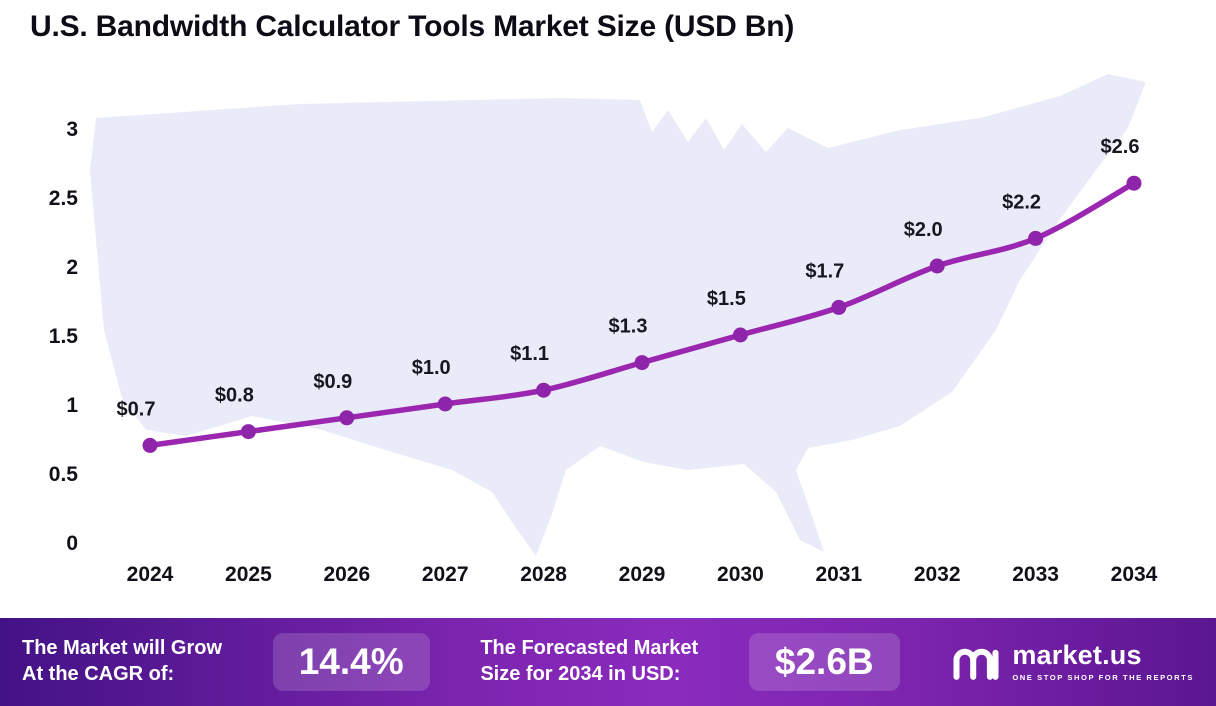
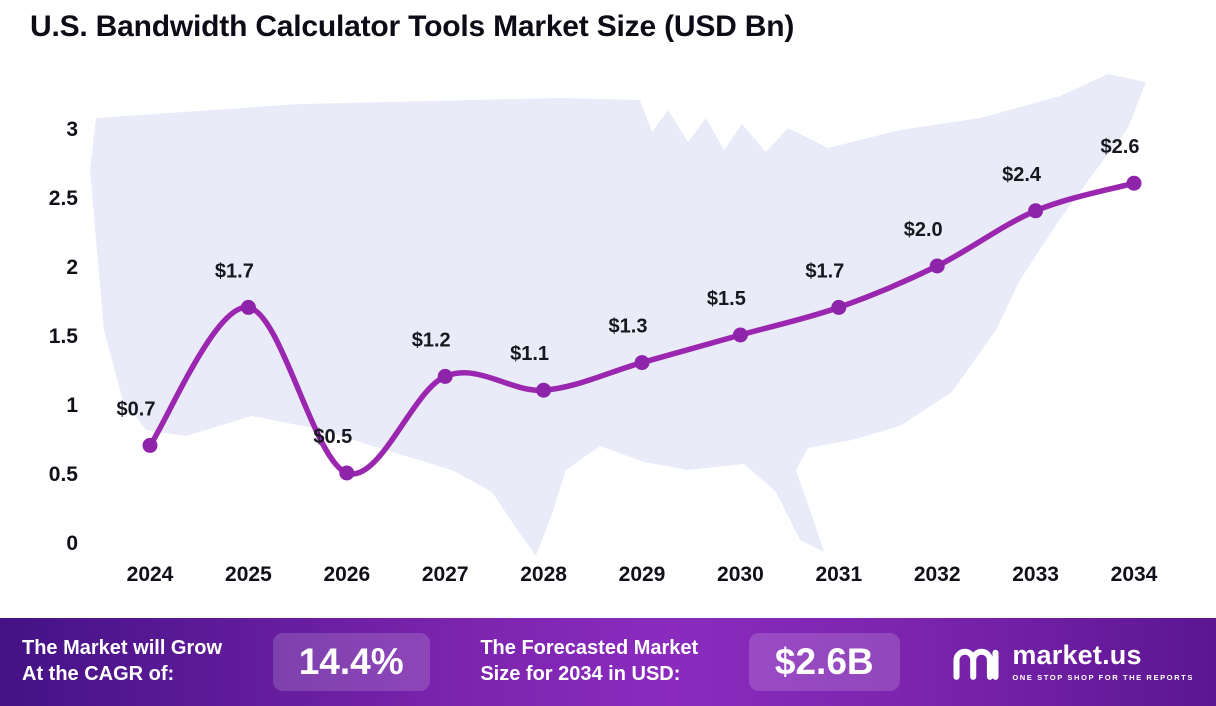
2025: $0.8 -> $1.7
2026: $0.9 -> $0.5
2027: $1.0 -> $1.2
2033: $2.2 -> $2.4
